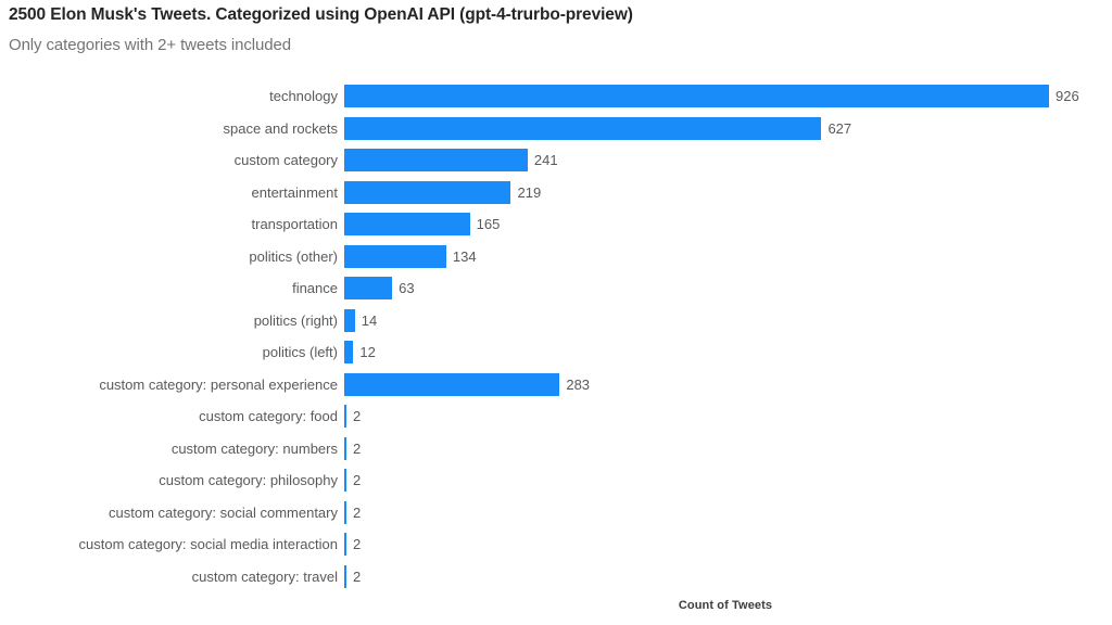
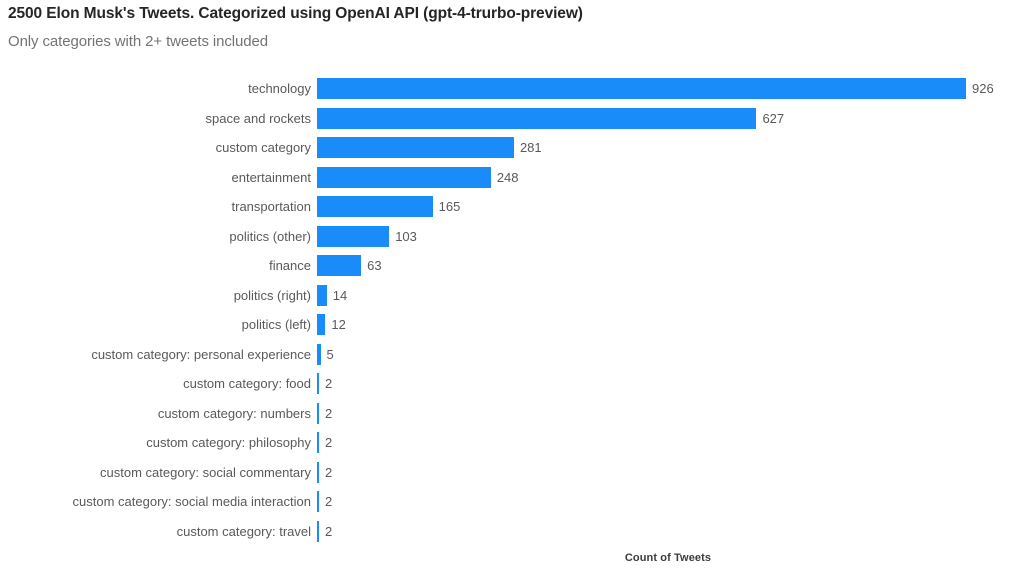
custom category: 241 -> 281
entertainment: 219 -> 248
politics (other): 134 -> 103
custom category: personal experience: 283 -> 5
